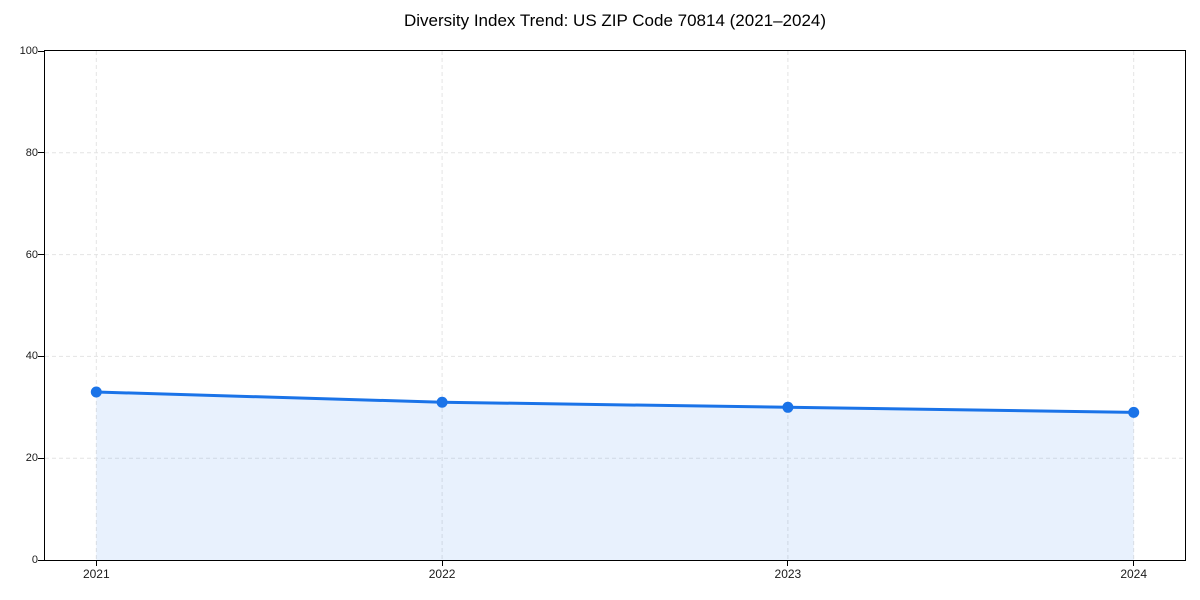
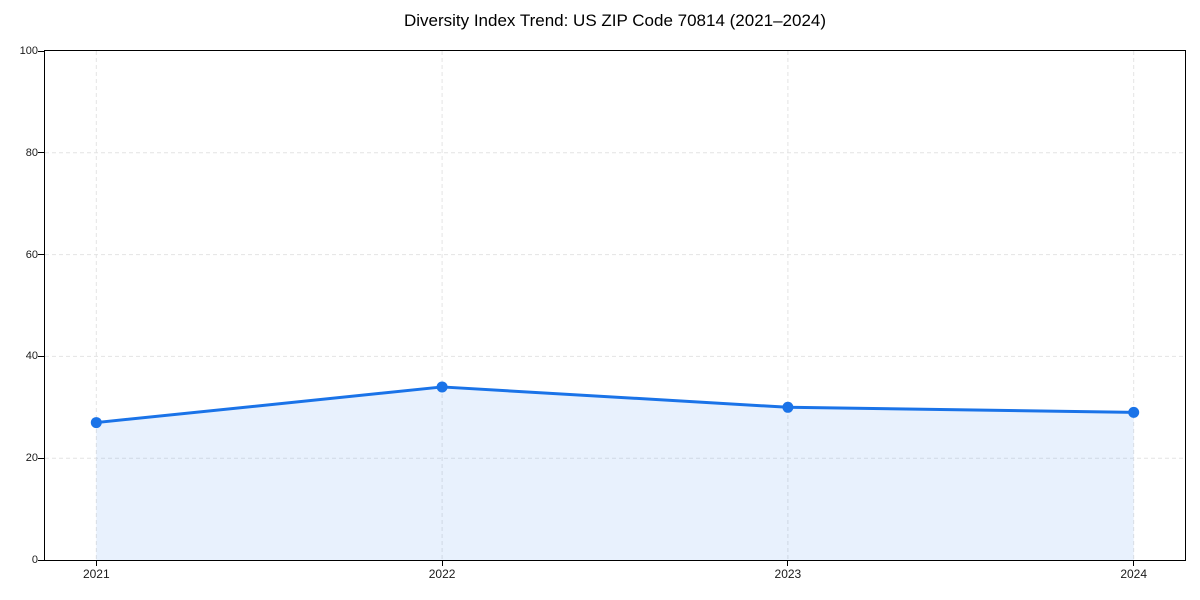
2021: 33 -> 27
2022: 31 -> 34
